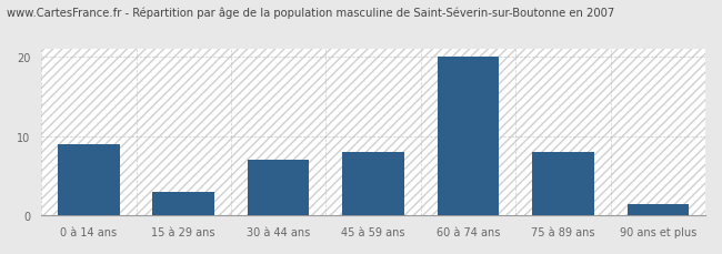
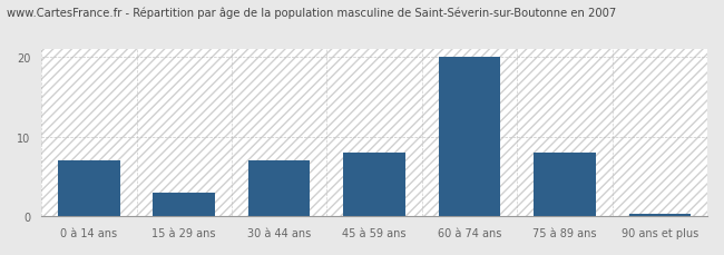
0 à 14 ans: 9.0 -> 7.0
90 ans et plus: 1.4 -> 0.3
